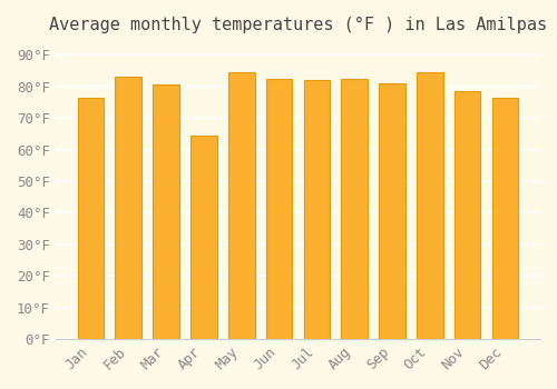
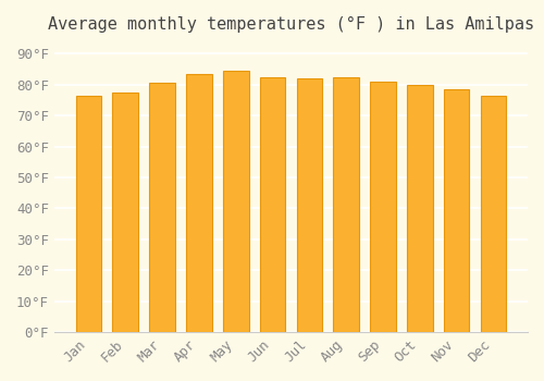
Feb: 83.0°F -> 77.5°F
Apr: 64.5°F -> 83.5°F
Oct: 84.5°F -> 80.0°F
